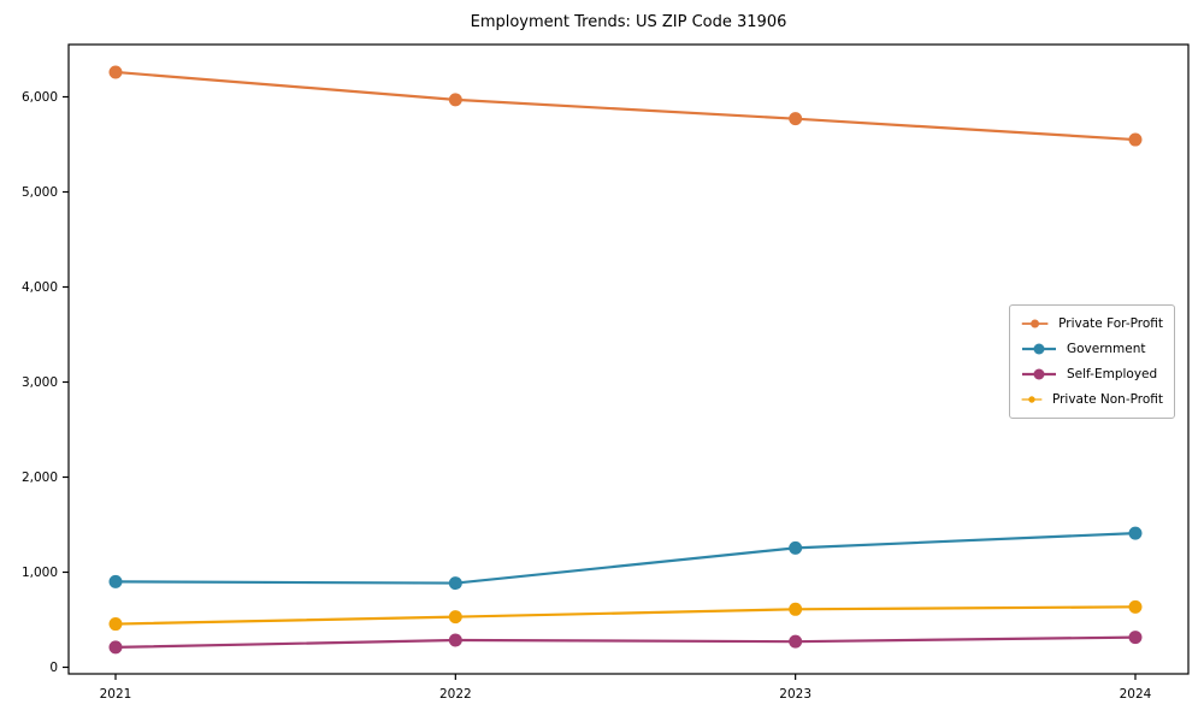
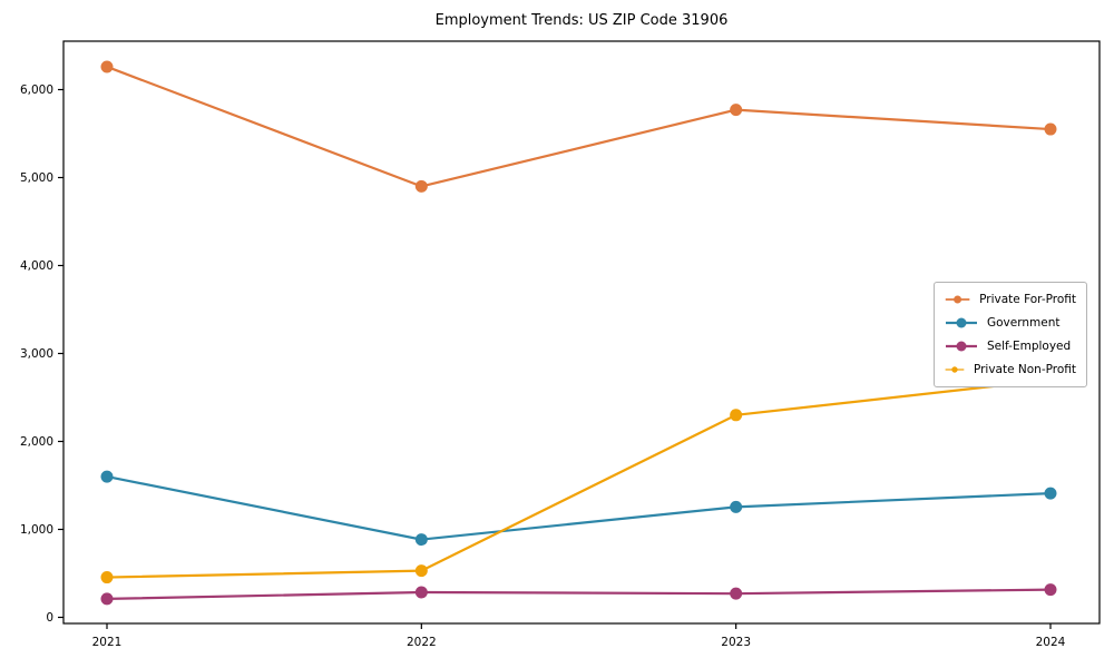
Government/2021: 900 -> 1600
Private For-Profit/2022: 6000 -> 4900
Private Non-Profit/2023: 600 -> 2300
Private Non-Profit/2024: 600 -> 2700
